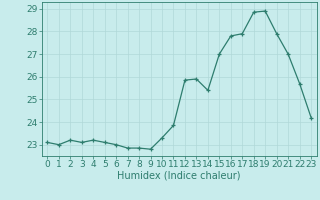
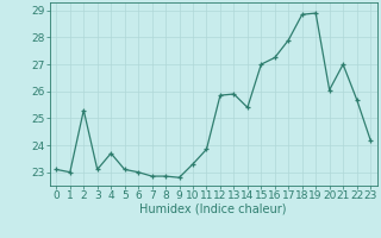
2: 23.20 -> 25.30
4: 23.20 -> 23.70
16: 27.80 -> 27.25
20: 27.90 -> 26.05
